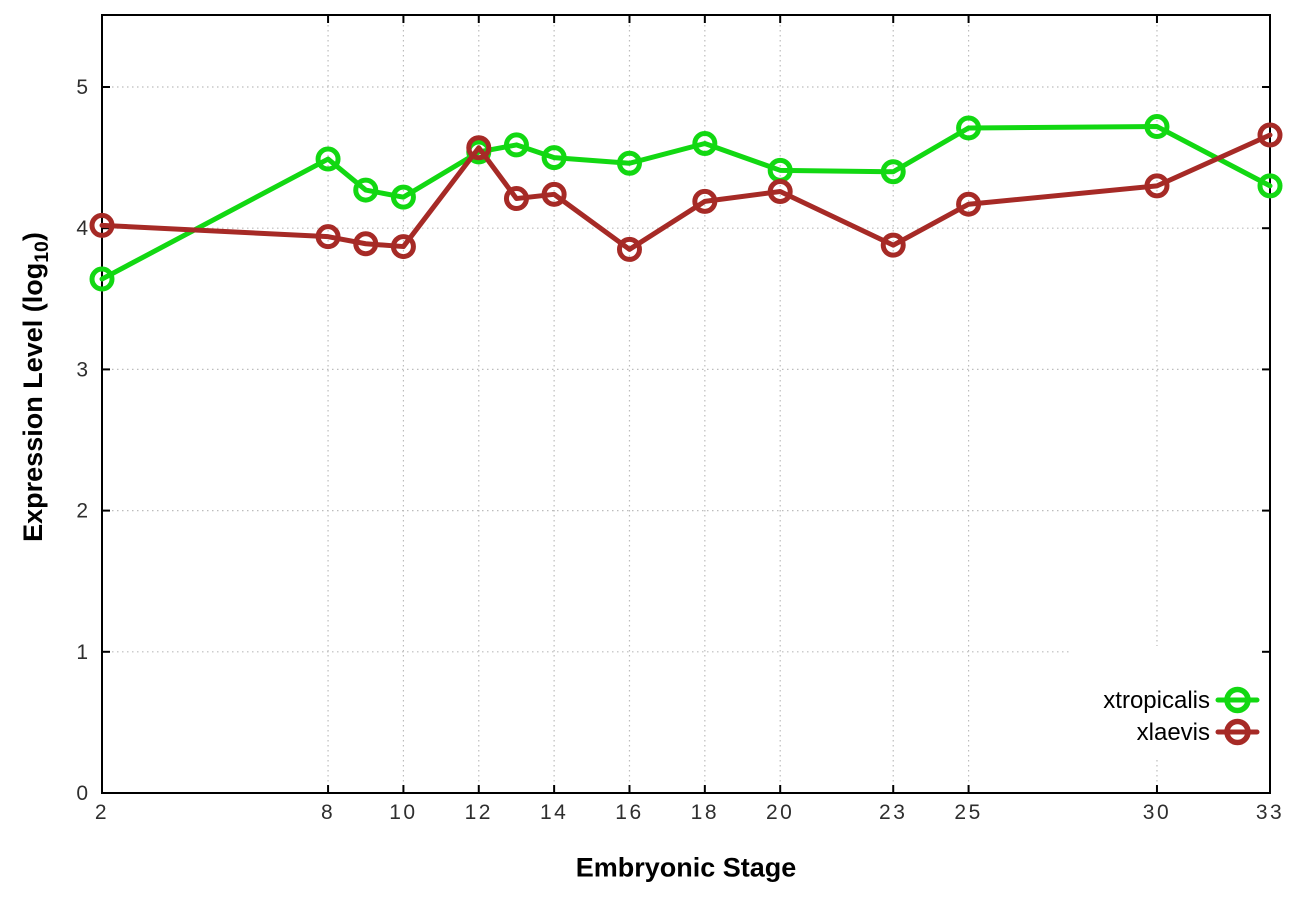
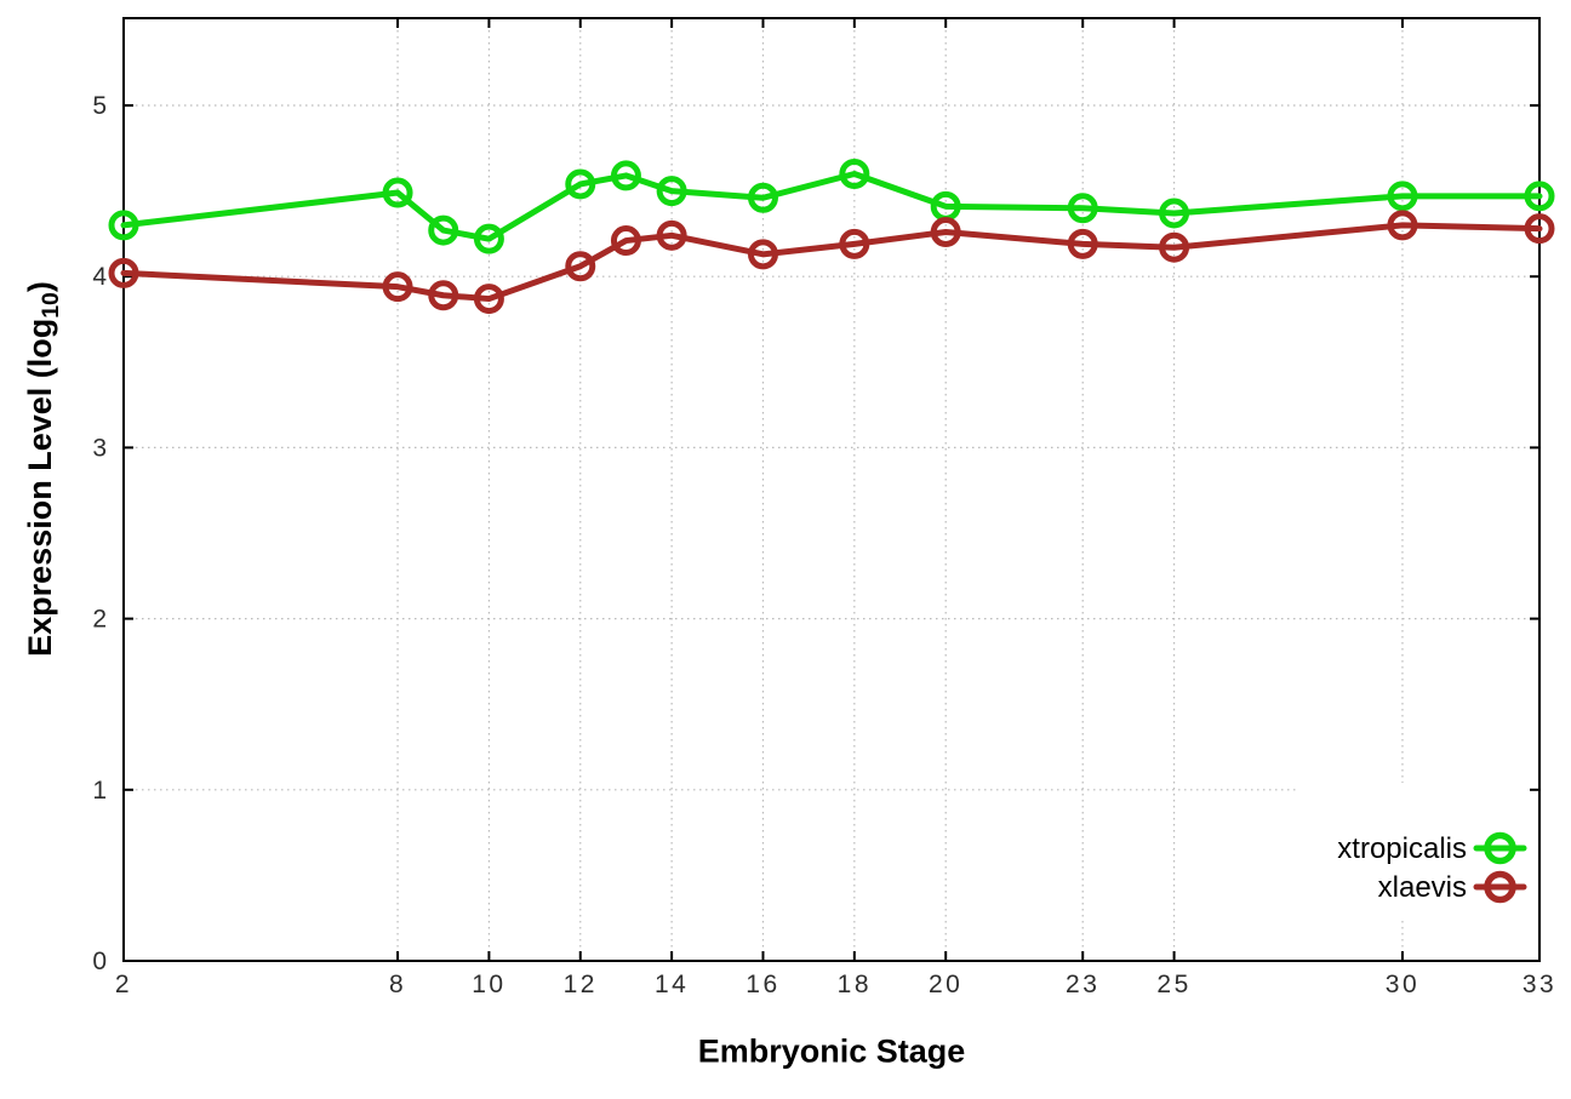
xtropicalis/2: 3.64 -> 4.30
xlaevis/12: 4.57 -> 4.06
xlaevis/16: 3.85 -> 4.13
xlaevis/23: 3.88 -> 4.19
xtropicalis/25: 4.71 -> 4.37
xtropicalis/30: 4.72 -> 4.47
xtropicalis/33: 4.30 -> 4.47
xlaevis/33: 4.66 -> 4.28
